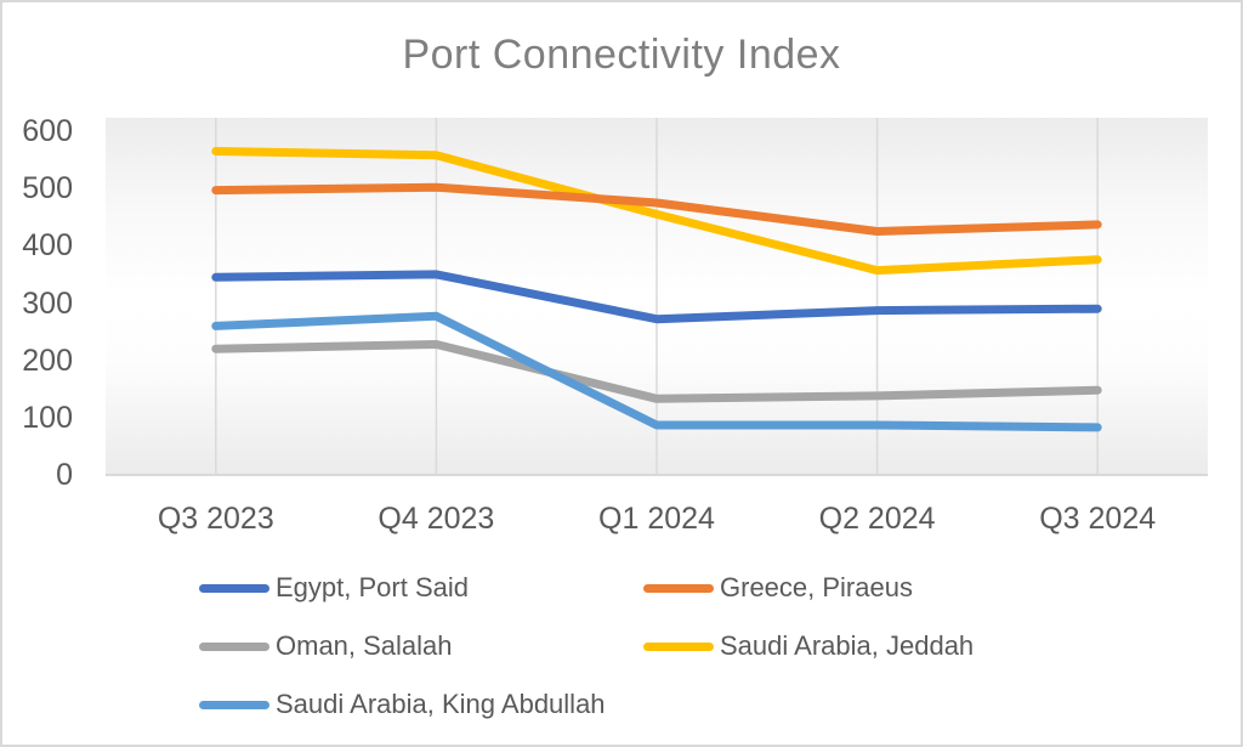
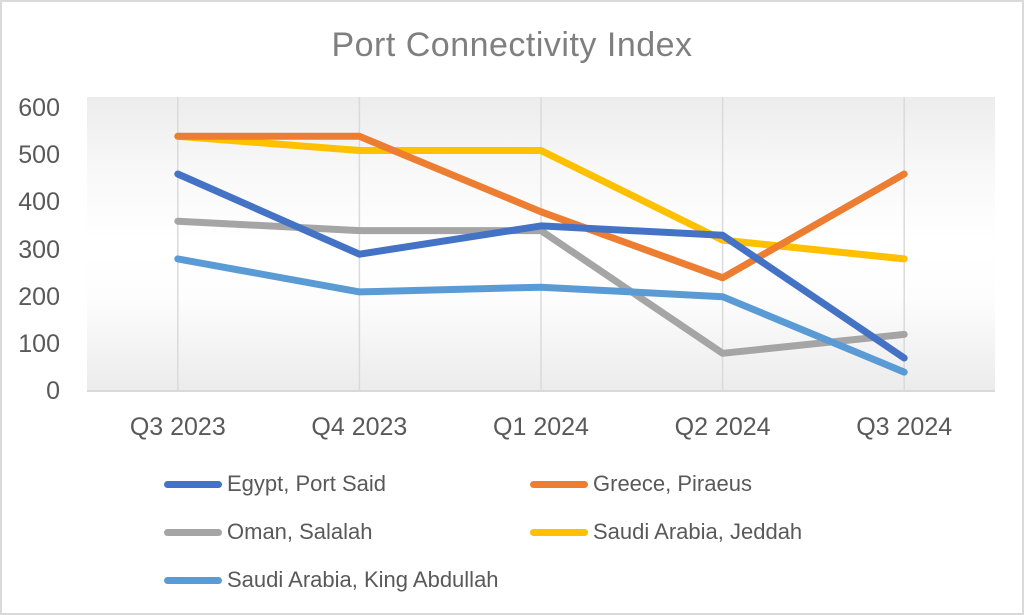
Egypt, Port Said/Q3 2023: 340 -> 460
Greece, Piraeus/Q3 2023: 500 -> 540
Oman, Salalah/Q3 2023: 220 -> 360
Saudi Arabia, Jeddah/Q3 2023: 560 -> 540
Saudi Arabia, King Abdullah/Q3 2023: 260 -> 280
Egypt, Port Said/Q4 2023: 350 -> 290
Greece, Piraeus/Q4 2023: 500 -> 540
Oman, Salalah/Q4 2023: 230 -> 340
Saudi Arabia, Jeddah/Q4 2023: 560 -> 510
Saudi Arabia, King Abdullah/Q4 2023: 280 -> 210
Egypt, Port Said/Q1 2024: 270 -> 350
Greece, Piraeus/Q1 2024: 480 -> 380
Oman, Salalah/Q1 2024: 130 -> 340
Saudi Arabia, Jeddah/Q1 2024: 460 -> 510
Saudi Arabia, King Abdullah/Q1 2024: 90 -> 220
Egypt, Port Said/Q2 2024: 290 -> 330
Greece, Piraeus/Q2 2024: 420 -> 240
Oman, Salalah/Q2 2024: 140 -> 80
Saudi Arabia, Jeddah/Q2 2024: 360 -> 320
Saudi Arabia, King Abdullah/Q2 2024: 90 -> 200
Egypt, Port Said/Q3 2024: 290 -> 70
Greece, Piraeus/Q3 2024: 440 -> 460
Oman, Salalah/Q3 2024: 150 -> 120
Saudi Arabia, Jeddah/Q3 2024: 380 -> 280
Saudi Arabia, King Abdullah/Q3 2024: 80 -> 40
